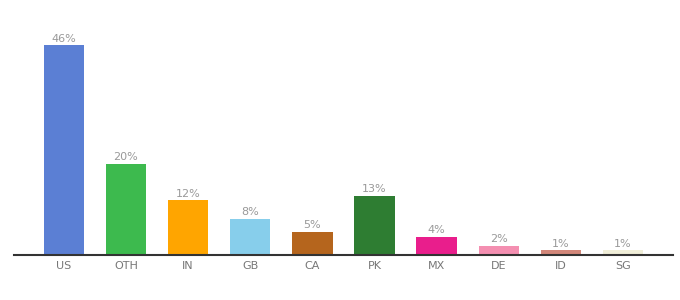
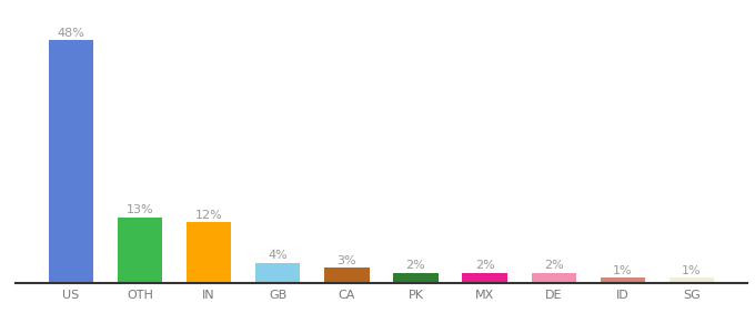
US: 46% -> 48%
OTH: 20% -> 13%
GB: 8% -> 4%
CA: 5% -> 3%
PK: 13% -> 2%
MX: 4% -> 2%
